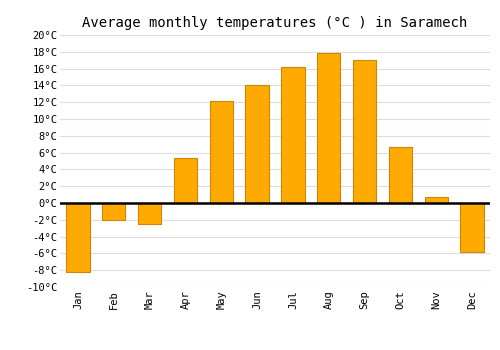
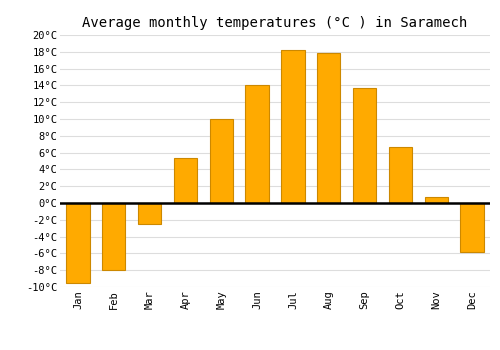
Jan: -8.2°C -> -9.5°C
Feb: -2.0°C -> -8.0°C
May: 12.2°C -> 10.0°C
Jul: 16.2°C -> 18.2°C
Sep: 17.0°C -> 13.7°C
